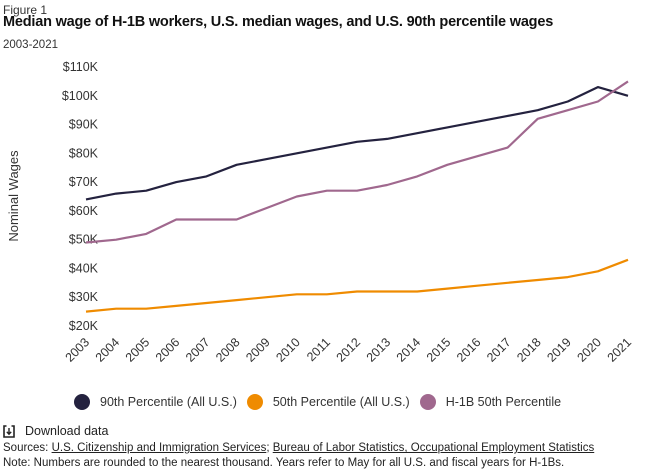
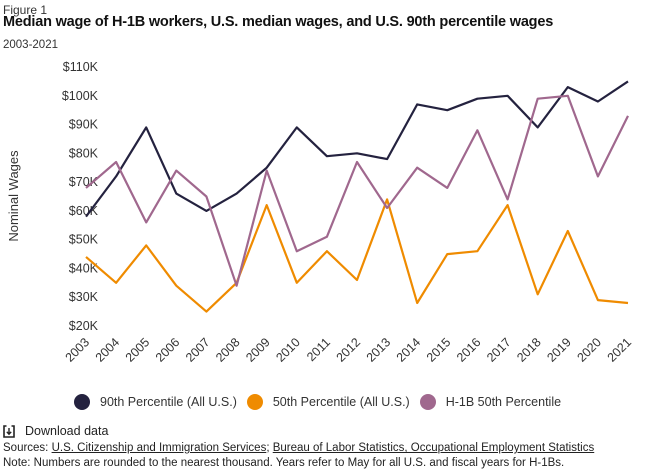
90th Percentile (All U.S.)/2003: $64K -> $58K
50th Percentile (All U.S.)/2003: $25K -> $44K
H-1B 50th Percentile/2003: $49K -> $68K
90th Percentile (All U.S.)/2004: $66K -> $72K
50th Percentile (All U.S.)/2004: $26K -> $35K
H-1B 50th Percentile/2004: $50K -> $77K
90th Percentile (All U.S.)/2005: $67K -> $89K
50th Percentile (All U.S.)/2005: $26K -> $48K
H-1B 50th Percentile/2005: $52K -> $56K
90th Percentile (All U.S.)/2006: $70K -> $66K
50th Percentile (All U.S.)/2006: $27K -> $34K
H-1B 50th Percentile/2006: $57K -> $74K
90th Percentile (All U.S.)/2007: $72K -> $60K
50th Percentile (All U.S.)/2007: $28K -> $25K
H-1B 50th Percentile/2007: $57K -> $65K
90th Percentile (All U.S.)/2008: $76K -> $66K
50th Percentile (All U.S.)/2008: $29K -> $35K
H-1B 50th Percentile/2008: $57K -> $34K
90th Percentile (All U.S.)/2009: $78K -> $75K
50th Percentile (All U.S.)/2009: $30K -> $62K
H-1B 50th Percentile/2009: $61K -> $74K
90th Percentile (All U.S.)/2010: $80K -> $89K
50th Percentile (All U.S.)/2010: $31K -> $35K
H-1B 50th Percentile/2010: $65K -> $46K
90th Percentile (All U.S.)/2011: $82K -> $79K
50th Percentile (All U.S.)/2011: $31K -> $46K
H-1B 50th Percentile/2011: $67K -> $51K
90th Percentile (All U.S.)/2012: $84K -> $80K
50th Percentile (All U.S.)/2012: $32K -> $36K
H-1B 50th Percentile/2012: $67K -> $77K
90th Percentile (All U.S.)/2013: $85K -> $78K
50th Percentile (All U.S.)/2013: $32K -> $64K
H-1B 50th Percentile/2013: $69K -> $61K
90th Percentile (All U.S.)/2014: $87K -> $97K
50th Percentile (All U.S.)/2014: $32K -> $28K
H-1B 50th Percentile/2014: $72K -> $75K
90th Percentile (All U.S.)/2015: $89K -> $95K
50th Percentile (All U.S.)/2015: $33K -> $45K
H-1B 50th Percentile/2015: $76K -> $68K
90th Percentile (All U.S.)/2016: $91K -> $99K
50th Percentile (All U.S.)/2016: $34K -> $46K
H-1B 50th Percentile/2016: $79K -> $88K
90th Percentile (All U.S.)/2017: $93K -> $100K
50th Percentile (All U.S.)/2017: $35K -> $62K
H-1B 50th Percentile/2017: $82K -> $64K
90th Percentile (All U.S.)/2018: $95K -> $89K
50th Percentile (All U.S.)/2018: $36K -> $31K
H-1B 50th Percentile/2018: $92K -> $99K
90th Percentile (All U.S.)/2019: $98K -> $103K
50th Percentile (All U.S.)/2019: $37K -> $53K
H-1B 50th Percentile/2019: $95K -> $100K
90th Percentile (All U.S.)/2020: $103K -> $98K
50th Percentile (All U.S.)/2020: $39K -> $29K
H-1B 50th Percentile/2020: $98K -> $72K
90th Percentile (All U.S.)/2021: $100K -> $105K
50th Percentile (All U.S.)/2021: $43K -> $28K
H-1B 50th Percentile/2021: $105K -> $93K
